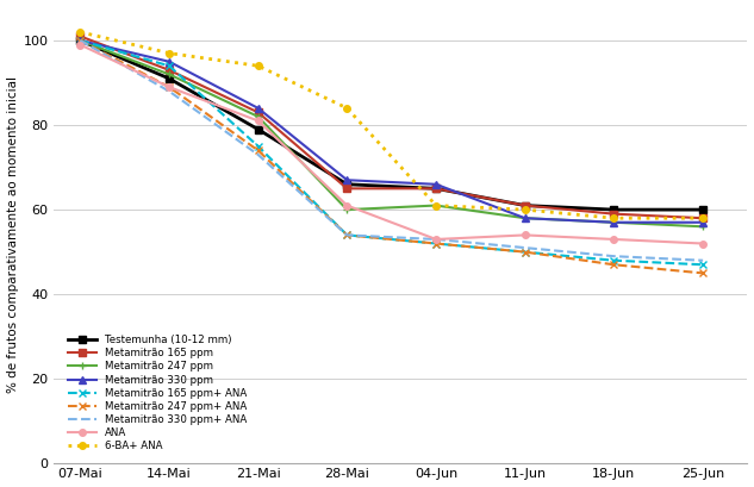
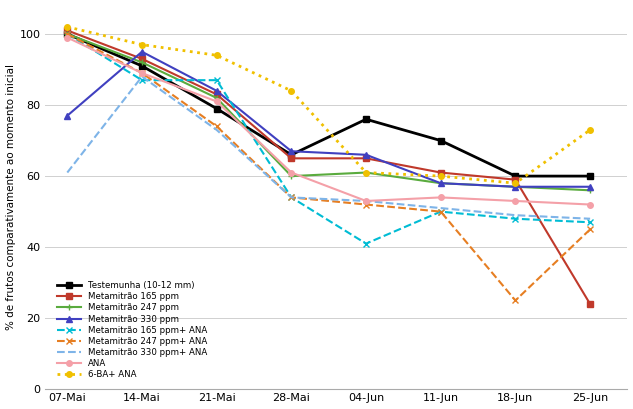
Metamitrão 330 ppm/07-Mai: 100 -> 77
Metamitrão 330 ppm+ ANA/07-Mai: 100 -> 61
Metamitrão 165 ppm+ ANA/14-Mai: 94 -> 87
Metamitrão 165 ppm+ ANA/21-Mai: 75 -> 87
Testemunha (10-12 mm)/04-Jun: 65 -> 76
Metamitrão 165 ppm+ ANA/04-Jun: 52 -> 41
Testemunha (10-12 mm)/11-Jun: 61 -> 70
Metamitrão 247 ppm+ ANA/18-Jun: 47 -> 25
Metamitrão 165 ppm/25-Jun: 58 -> 24
6-BA+ ANA/25-Jun: 58 -> 73
